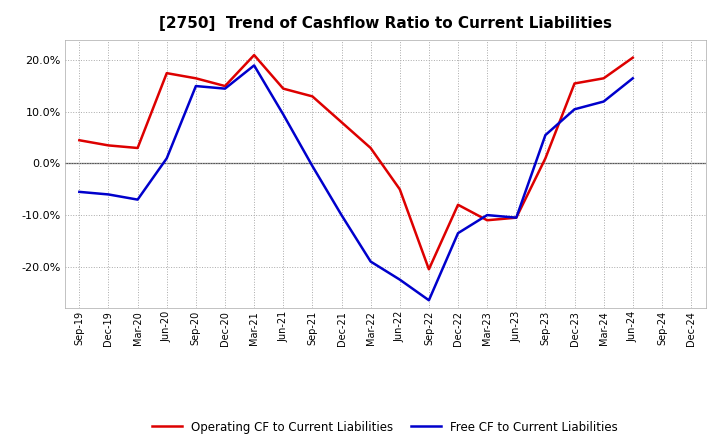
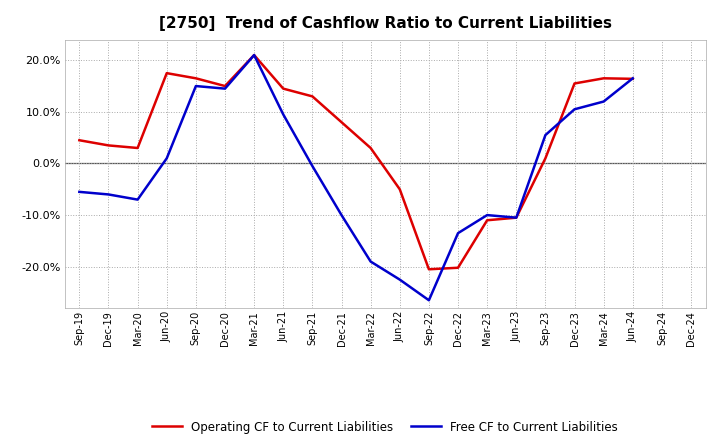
Free CF to Current Liabilities/Mar-21: 19.0% -> 21.0%
Operating CF to Current Liabilities/Dec-22: -8.0% -> -20.2%
Operating CF to Current Liabilities/Jun-24: 20.5% -> 16.4%
